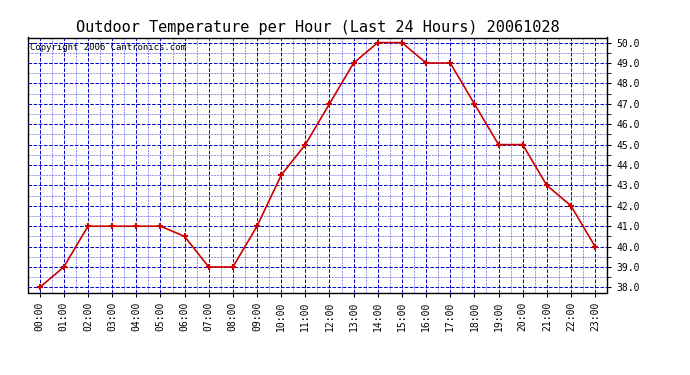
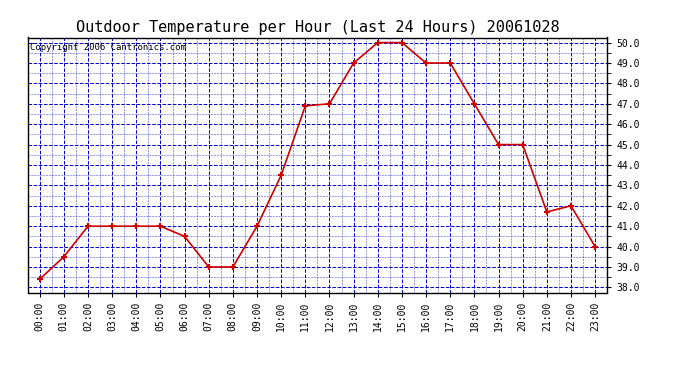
00:00: 38.0 -> 38.4
01:00: 39.0 -> 39.5
11:00: 45.0 -> 46.9
21:00: 43.0 -> 41.7
